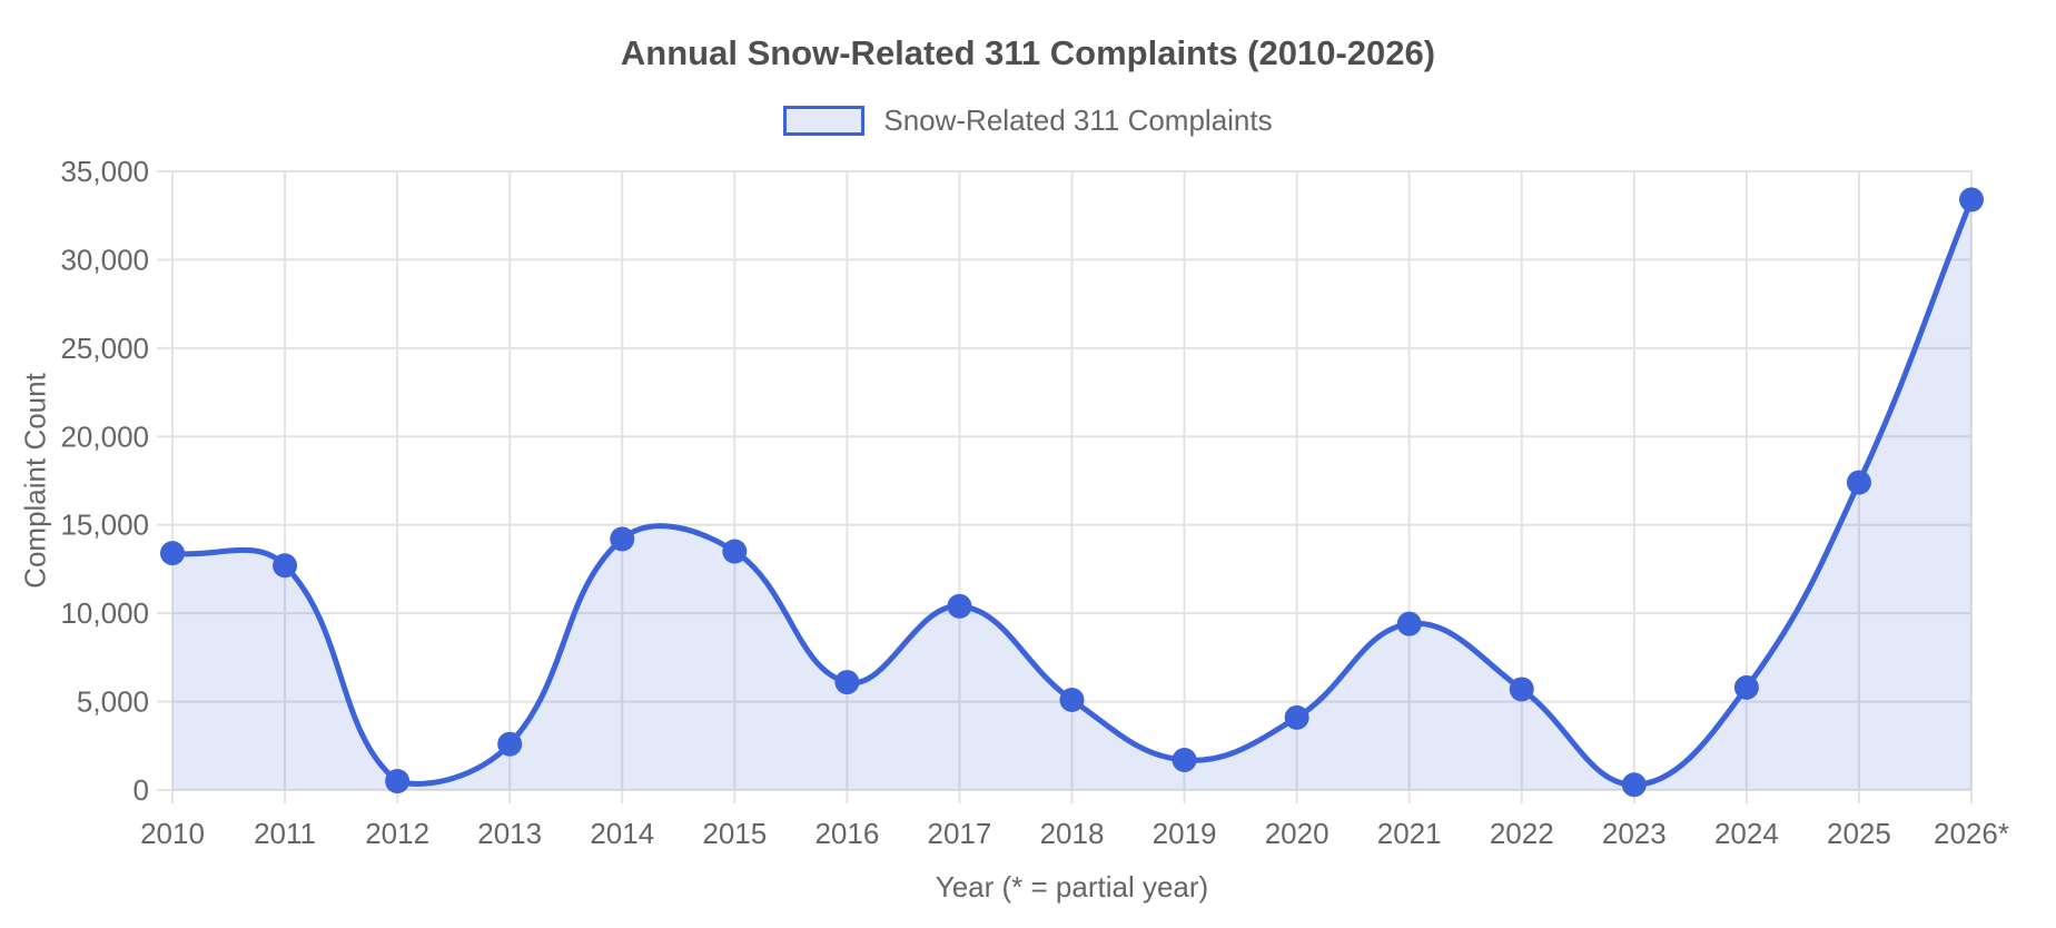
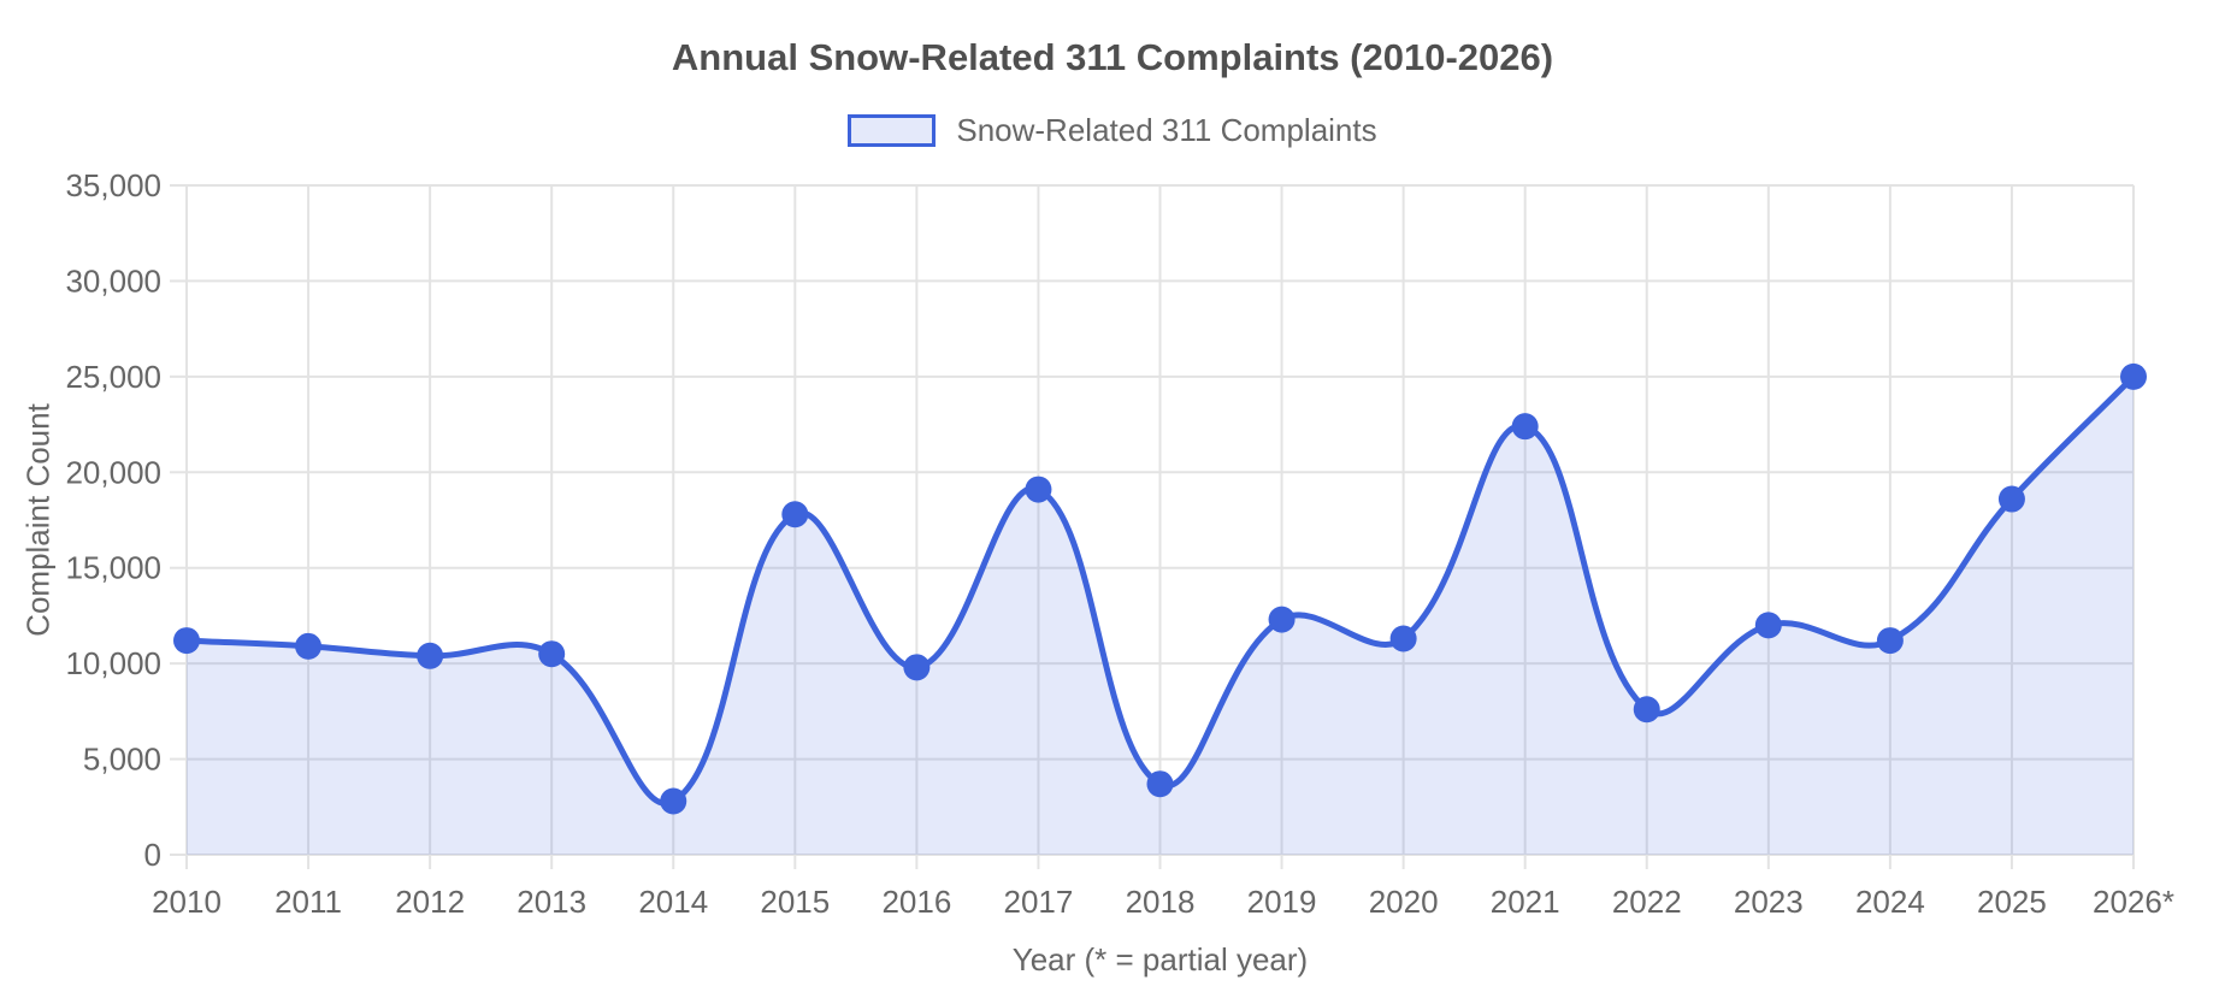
2010: 13400 -> 11200
2011: 12700 -> 10900
2012: 500 -> 10400
2013: 2600 -> 10500
2014: 14200 -> 2800
2015: 13500 -> 17800
2016: 6100 -> 9800
2017: 10400 -> 19100
2018: 5100 -> 3700
2019: 1700 -> 12300
2020: 4100 -> 11300
2021: 9400 -> 22400
2022: 5700 -> 7600
2023: 300 -> 12000
2024: 5800 -> 11200
2025: 17400 -> 18600
2026*: 33400 -> 25000
